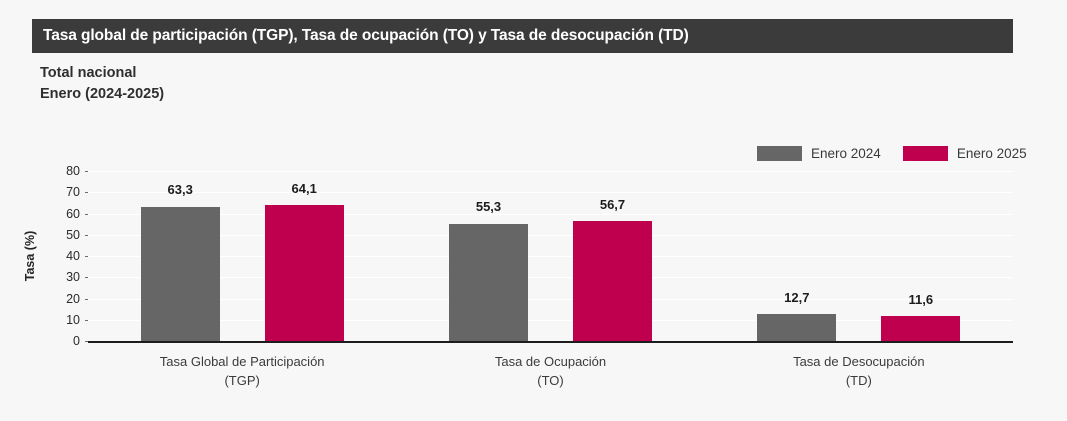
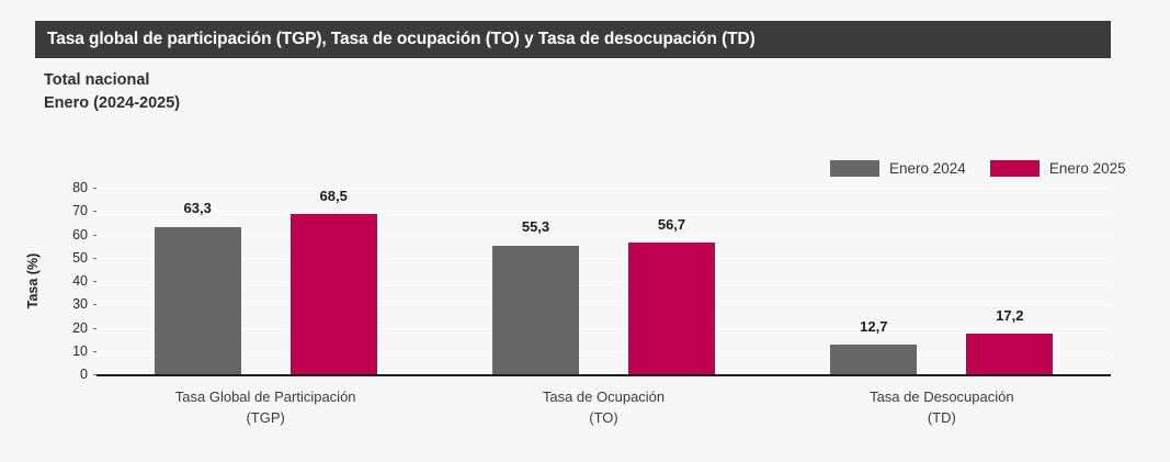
Enero 2025/Tasa Global de Participación (TGP): 64,1 -> 68,5
Enero 2025/Tasa de Desocupación (TD): 11,6 -> 17,2
